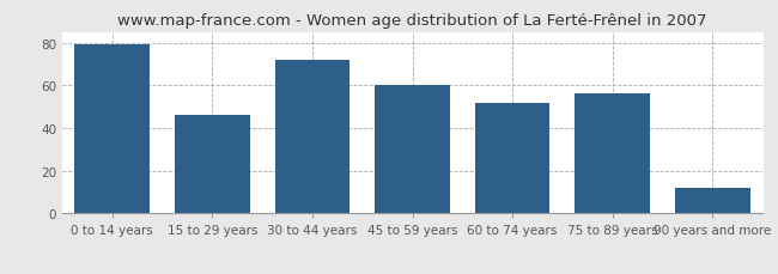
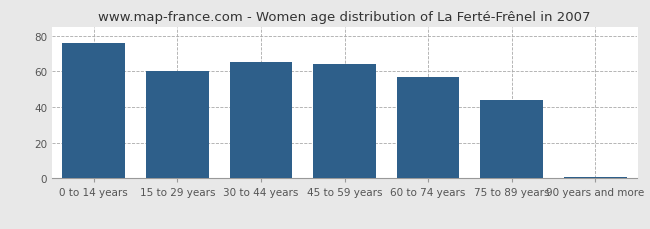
0 to 14 years: 79 -> 76
15 to 29 years: 46 -> 60
30 to 44 years: 72 -> 65
45 to 59 years: 60 -> 64
60 to 74 years: 52 -> 57
75 to 89 years: 56 -> 44
90 years and more: 12 -> 1
